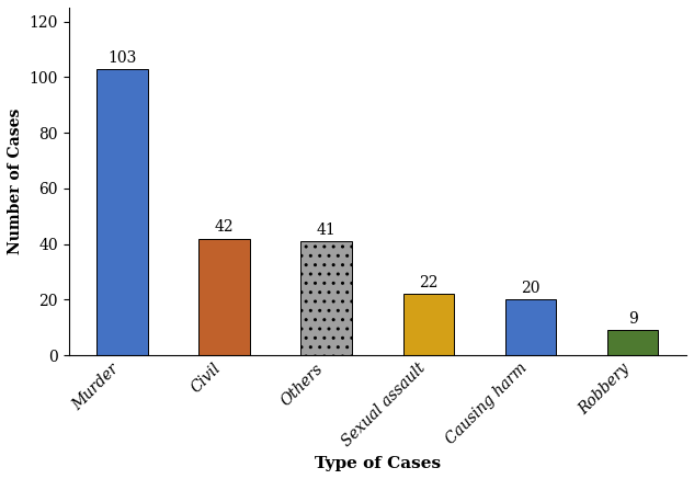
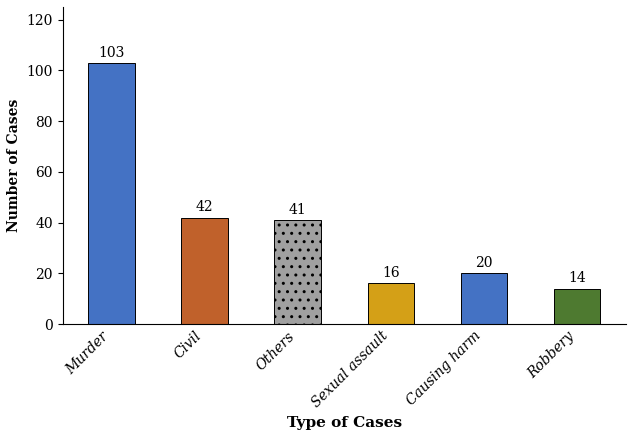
Sexual assault: 22 -> 16
Robbery: 9 -> 14
